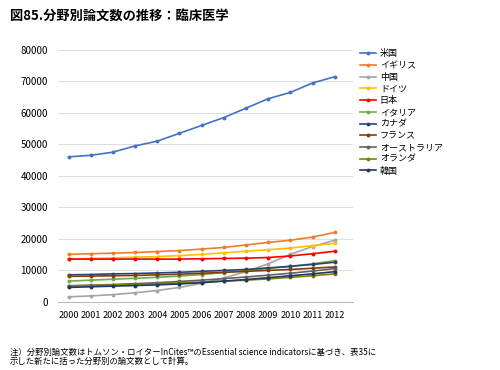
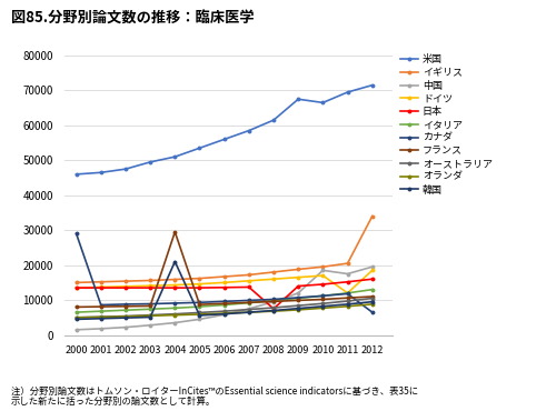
カナダ/2000: 8500 -> 29000
フランス/2004: 8500 -> 29500
韓国/2004: 5300 -> 21000
日本/2008: 13800 -> 7500
米国/2009: 64500 -> 67500
中国/2010: 15000 -> 18500
ドイツ/2011: 17800 -> 12000
イギリス/2012: 22000 -> 34000
カナダ/2012: 12500 -> 6500
